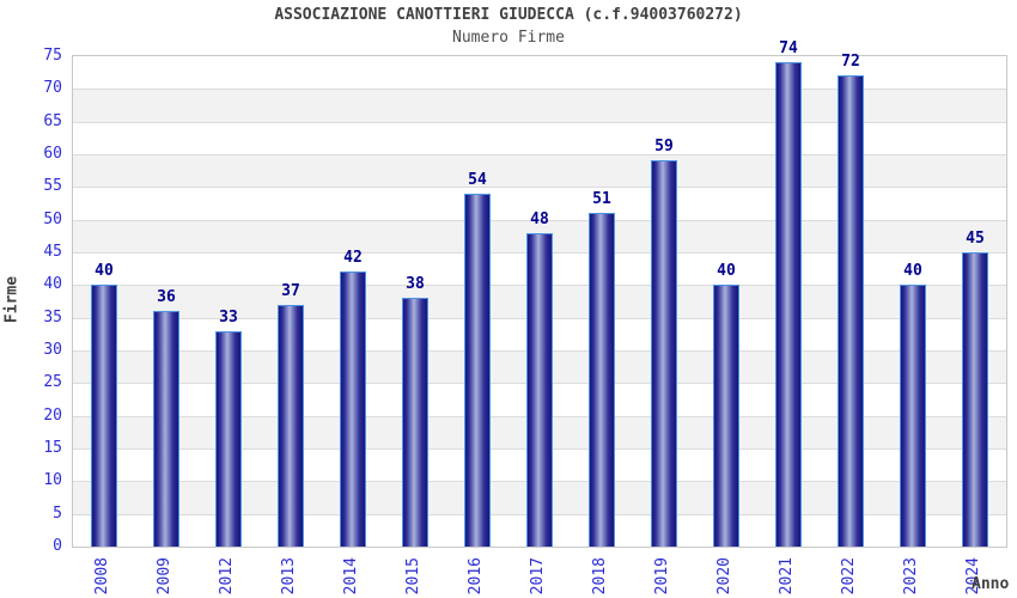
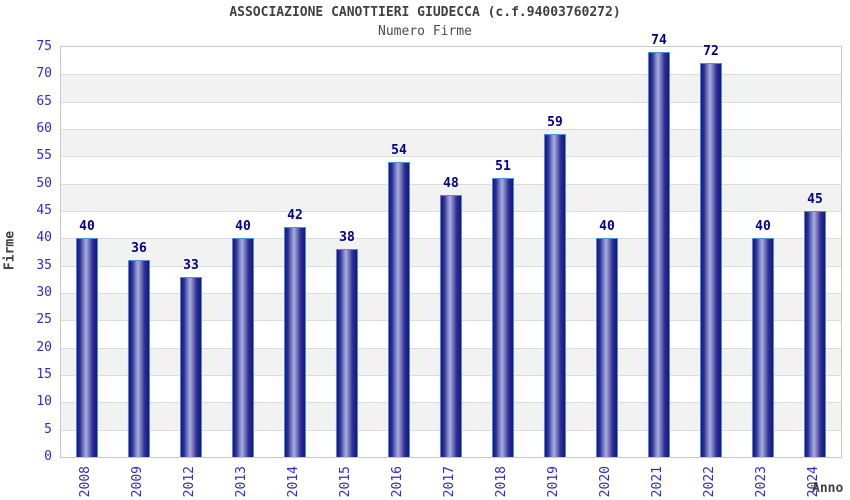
2013: 37 -> 40
